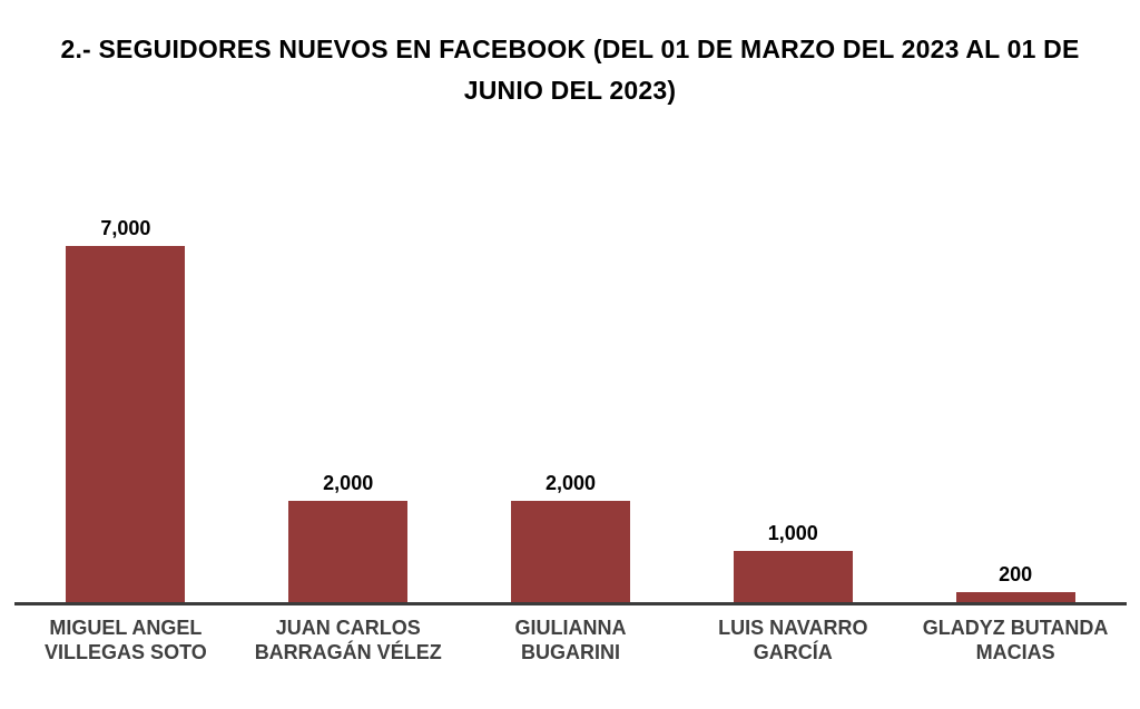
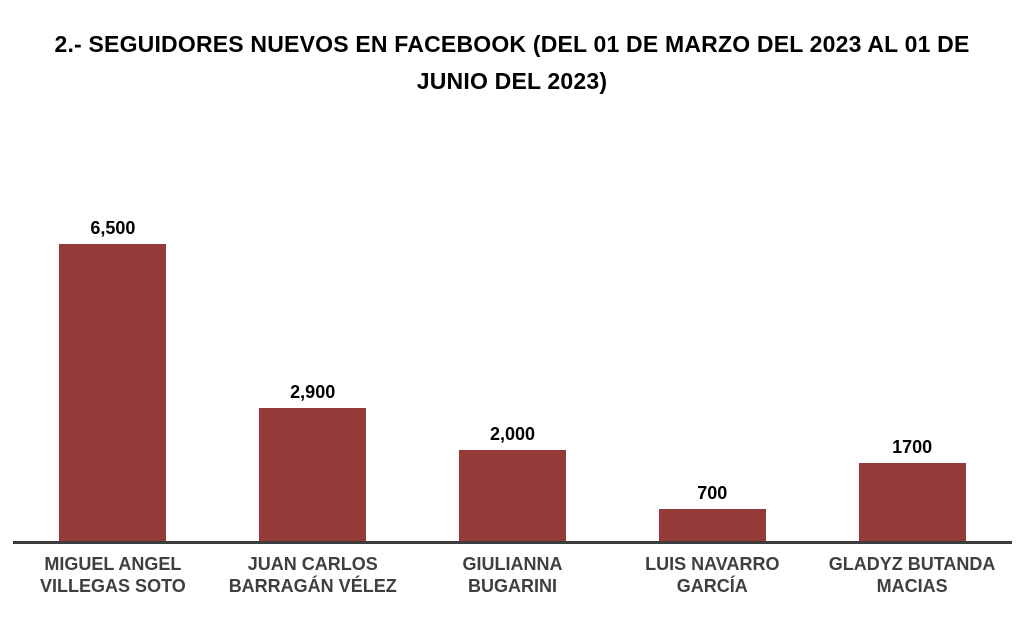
MIGUEL ANGEL VILLEGAS SOTO: 7,000 -> 6,500
JUAN CARLOS BARRAGÁN VÉLEZ: 2,000 -> 2,900
LUIS NAVARRO GARCÍA: 1,000 -> 700
GLADYZ BUTANDA MACIAS: 200 -> 1700
